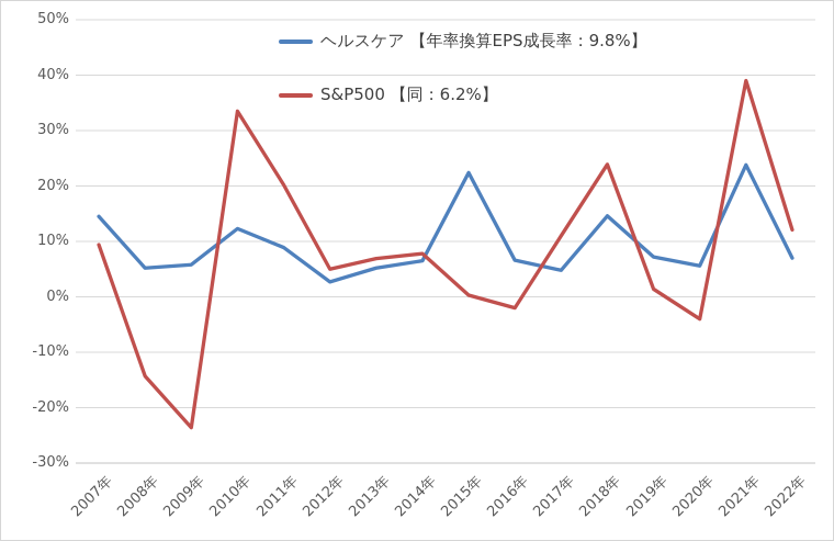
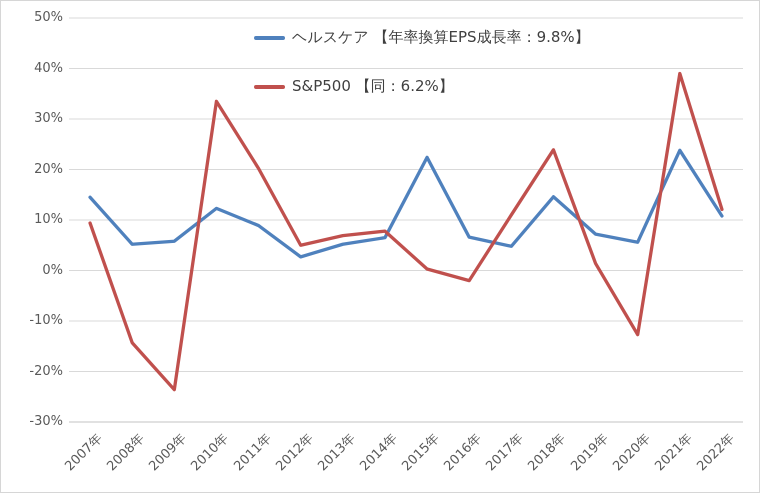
S&P500 【同：6.2%】/2020年: -4% -> -13%
ヘルスケア 【年率換算EPS成長率：9.8%】/2022年: 7% -> 11%
